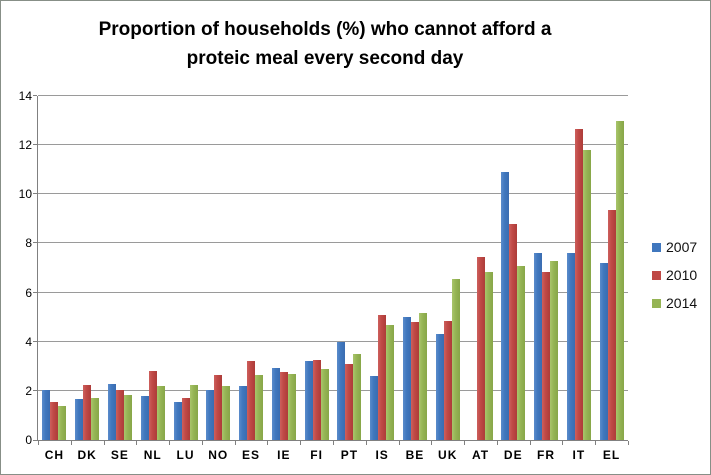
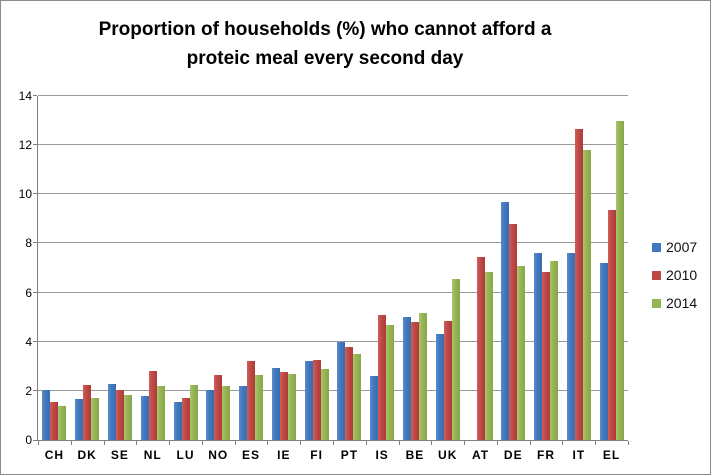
2010/PT: 3.1 -> 3.8
2007/DE: 10.9 -> 9.7
